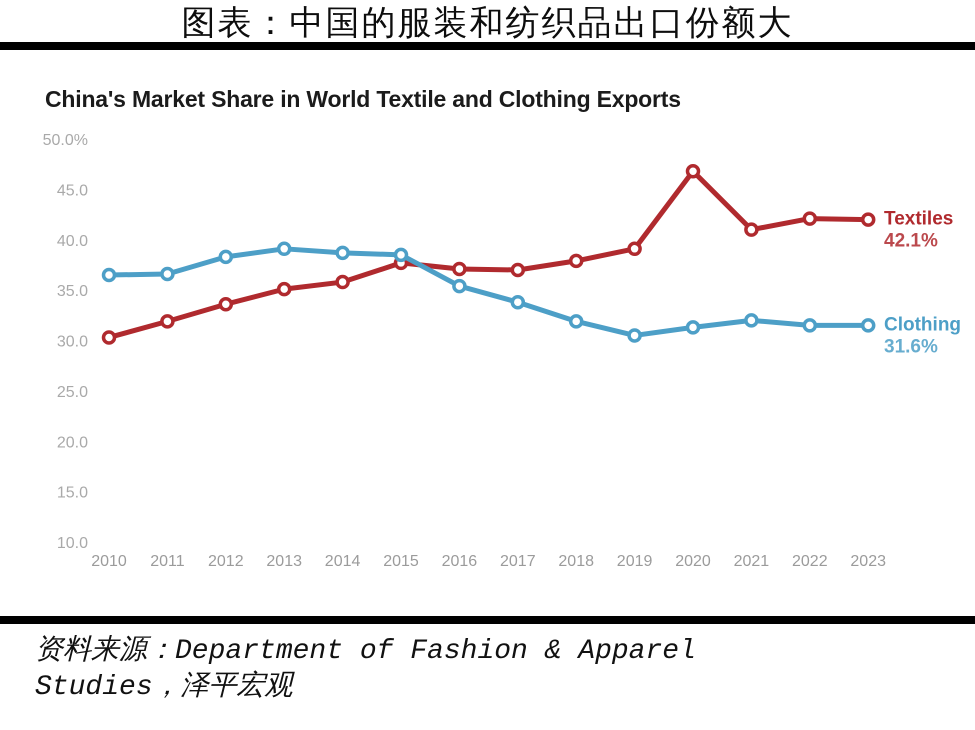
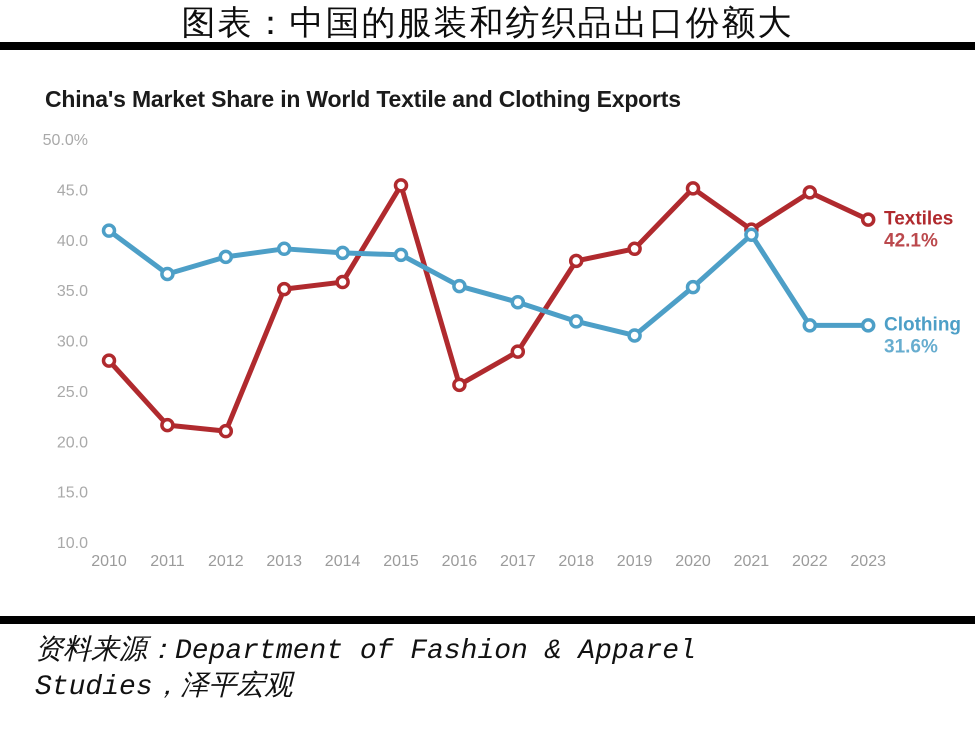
Textiles/2010: 30.4% -> 28.1%
Clothing/2010: 36.6% -> 41.0%
Textiles/2011: 32.0% -> 21.7%
Textiles/2012: 33.7% -> 21.1%
Textiles/2015: 37.8% -> 45.5%
Textiles/2016: 37.2% -> 25.7%
Textiles/2017: 37.1% -> 29.0%
Textiles/2020: 46.9% -> 45.2%
Clothing/2020: 31.4% -> 35.4%
Clothing/2021: 32.1% -> 40.6%
Textiles/2022: 42.2% -> 44.8%
